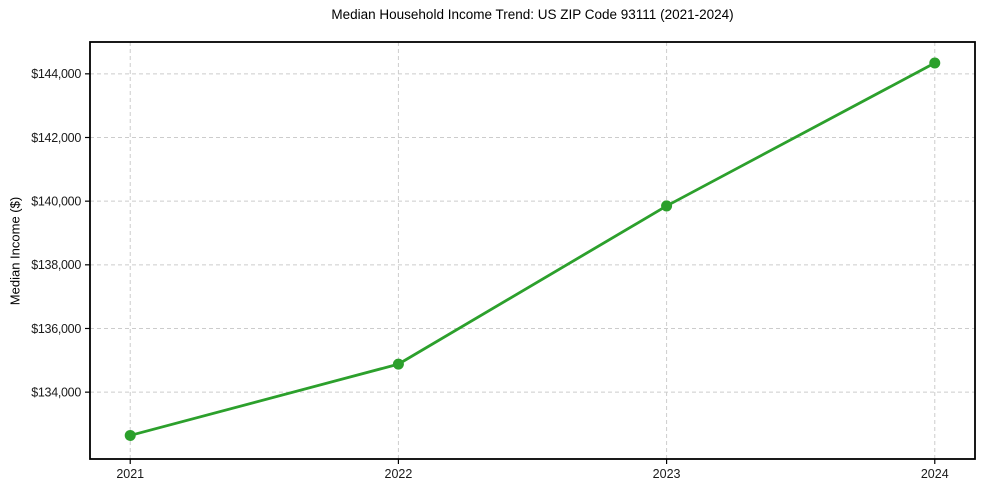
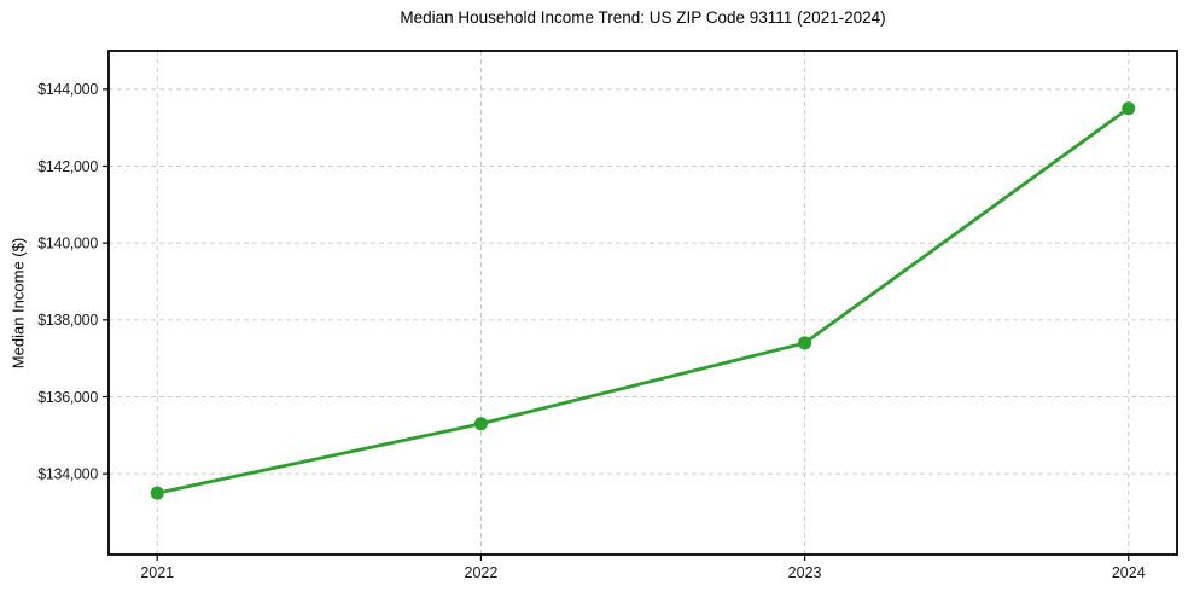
2021: $132600 -> $133500
2022: $134900 -> $135300
2023: $139800 -> $137400
2024: $144300 -> $143500
